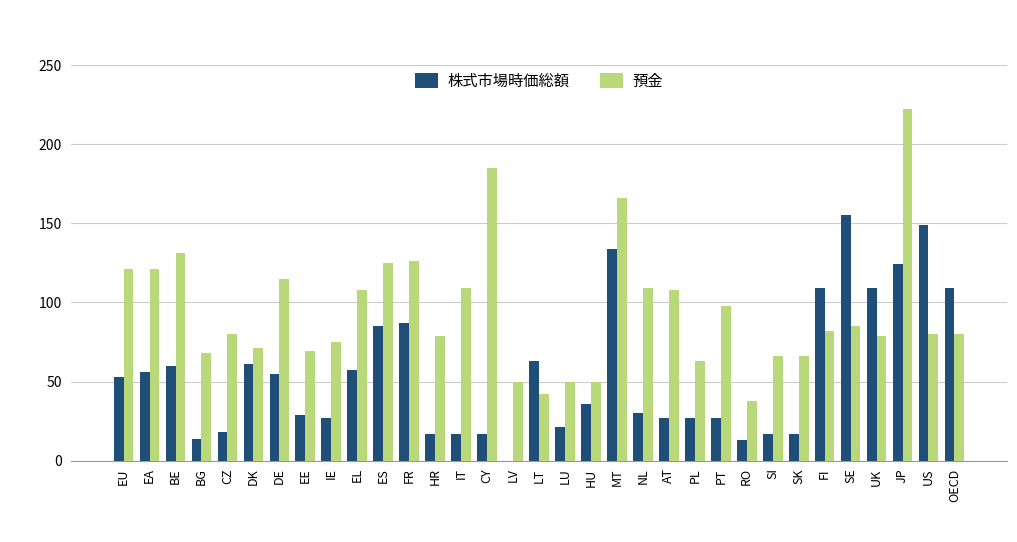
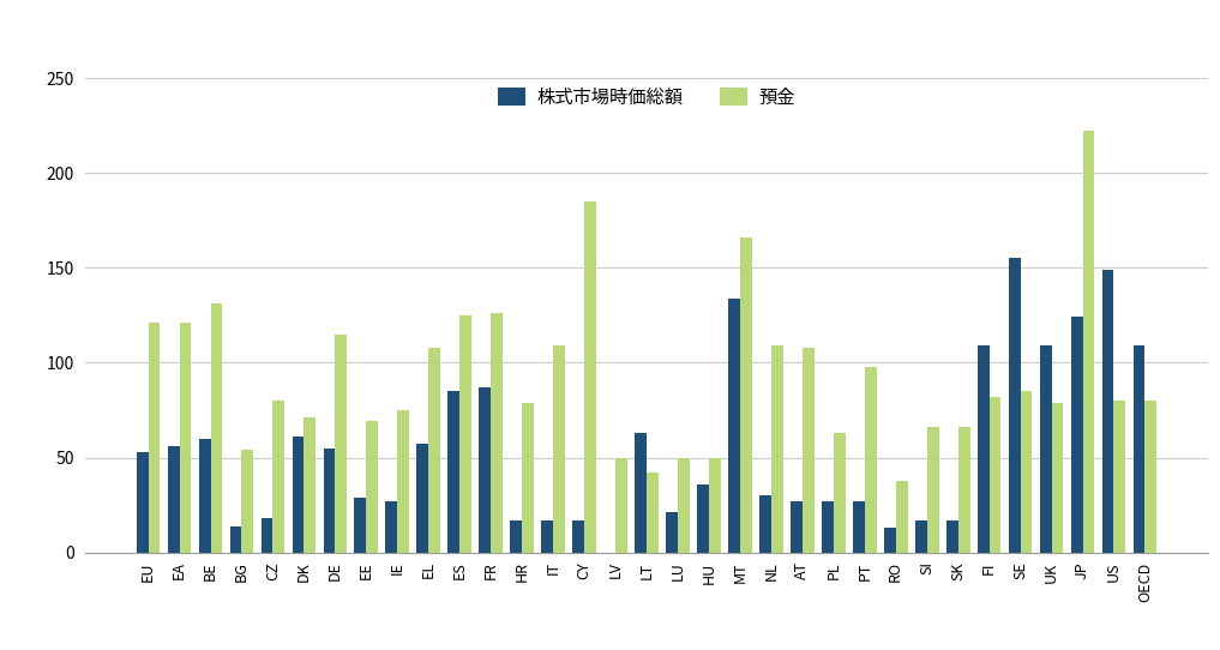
預金/BG: 68 -> 54
